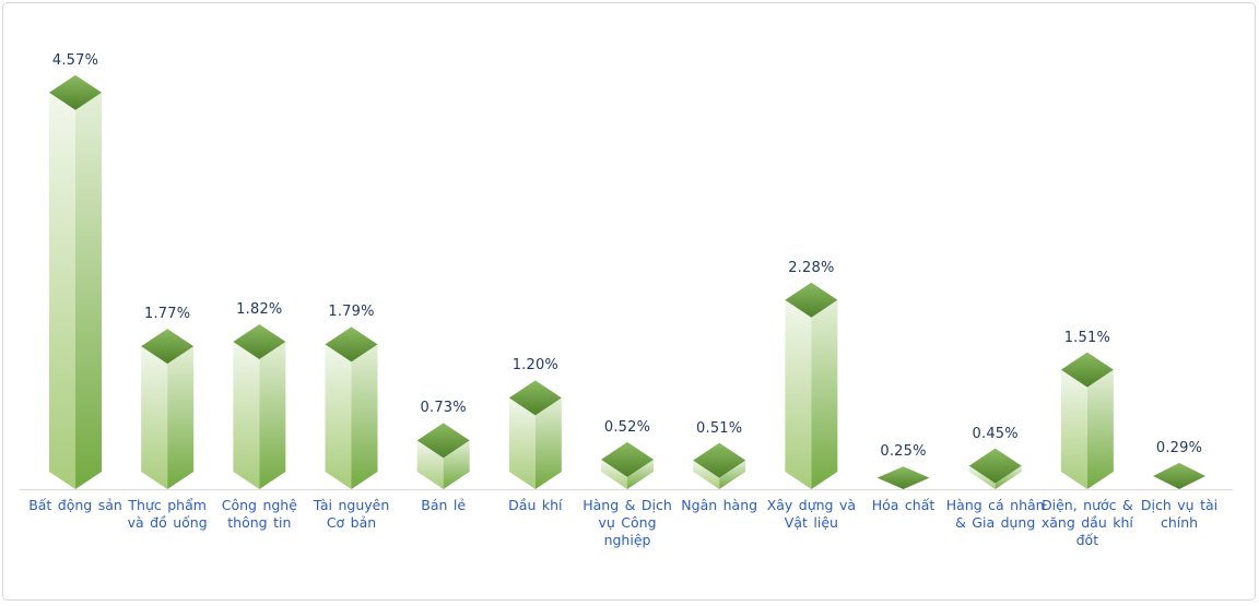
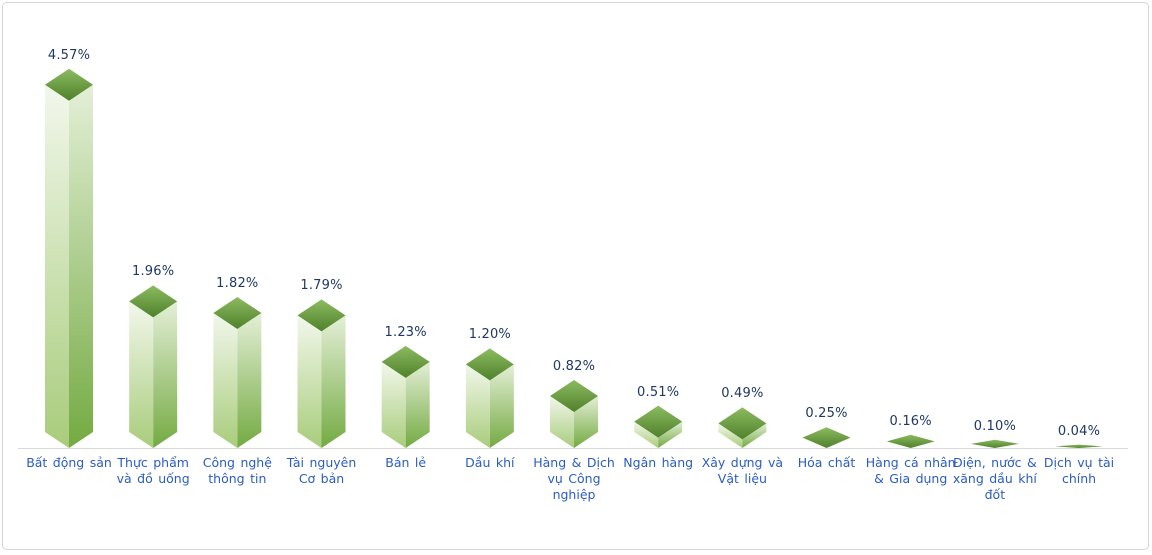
Thực phẩm và đồ uống: 1.77% -> 1.96%
Bán lẻ: 0.73% -> 1.23%
Hàng & Dịch vụ Công nghiệp: 0.52% -> 0.82%
Xây dựng và Vật liệu: 2.28% -> 0.49%
Hàng cá nhân & Gia dụng: 0.45% -> 0.16%
Điện, nước & xăng dầu khí đốt: 1.51% -> 0.10%
Dịch vụ tài chính: 0.29% -> 0.04%
